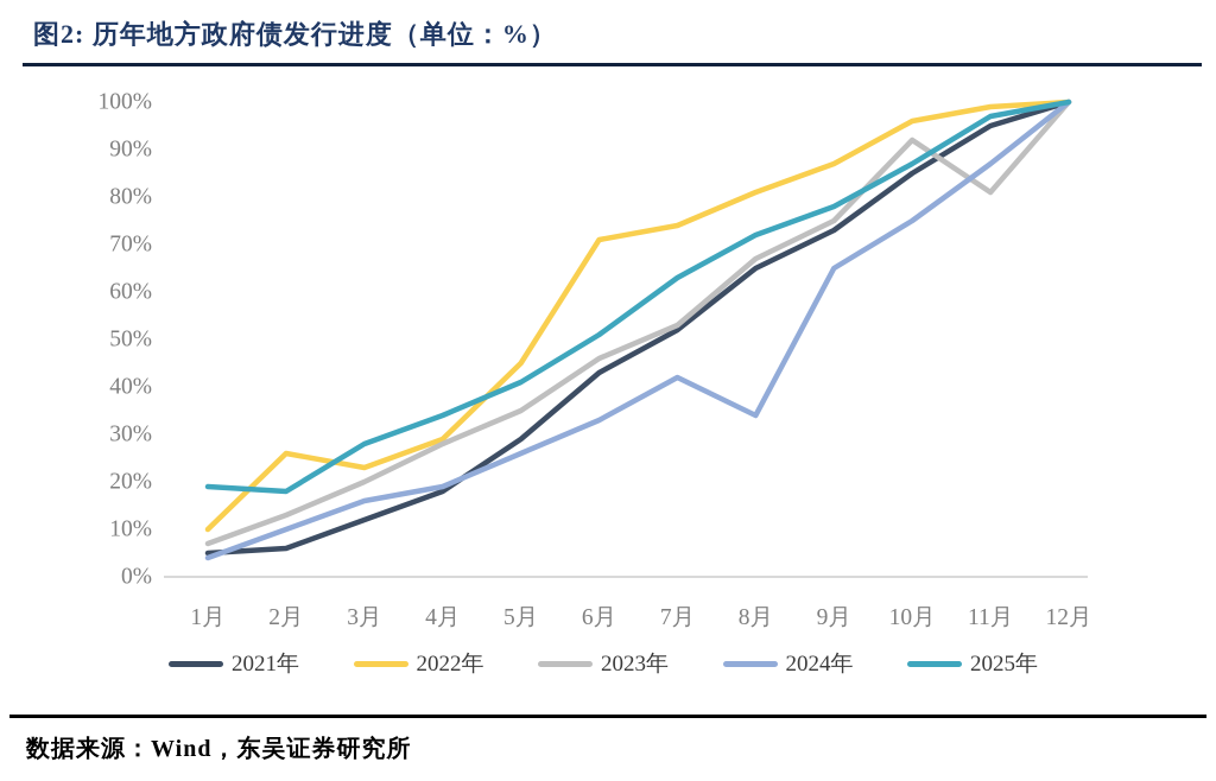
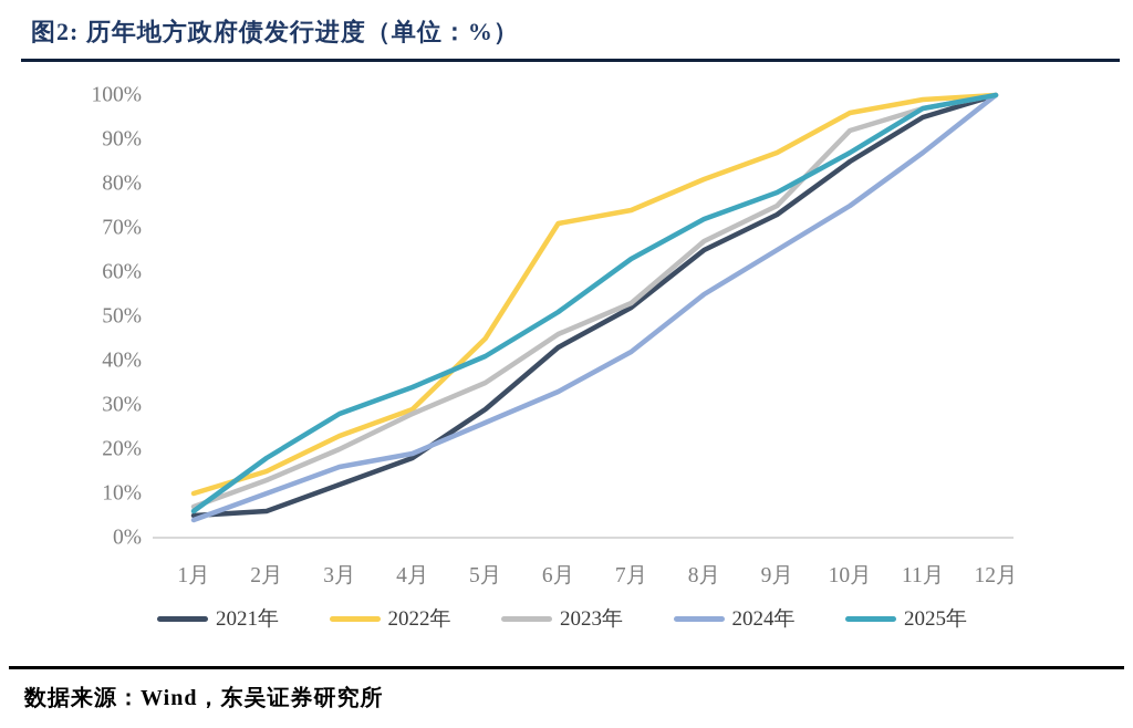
2025年/1月: 19% -> 6%
2022年/2月: 26% -> 15%
2024年/8月: 34% -> 55%
2023年/11月: 81% -> 97%
